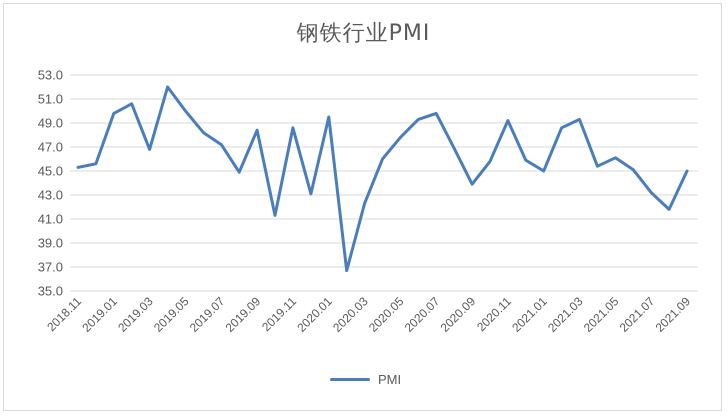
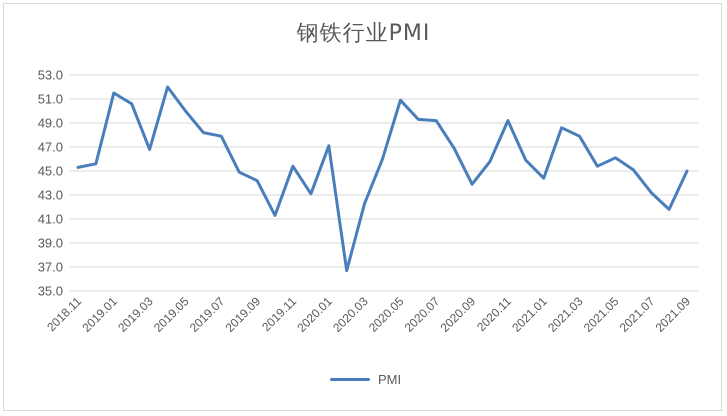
2019.01: 49.8 -> 51.5
2019.07: 47.2 -> 47.9
2019.09: 48.4 -> 44.2
2019.11: 48.6 -> 45.4
2020.01: 49.5 -> 47.1
2020.05: 47.8 -> 50.9
2020.07: 49.8 -> 49.2
2021.01: 45.0 -> 44.4
2021.03: 49.3 -> 47.9
